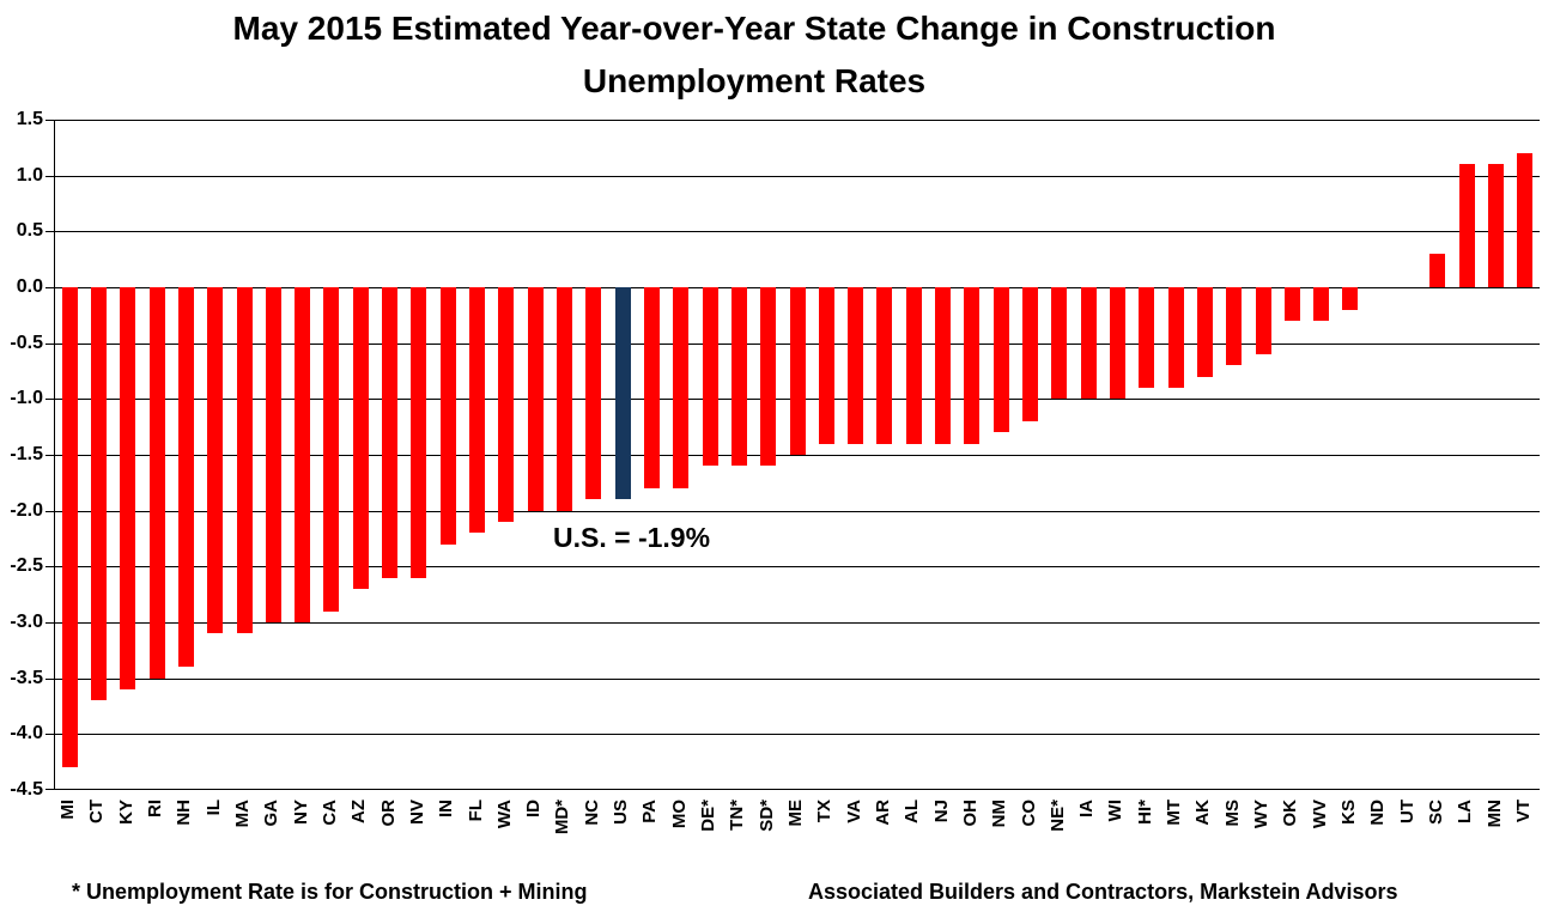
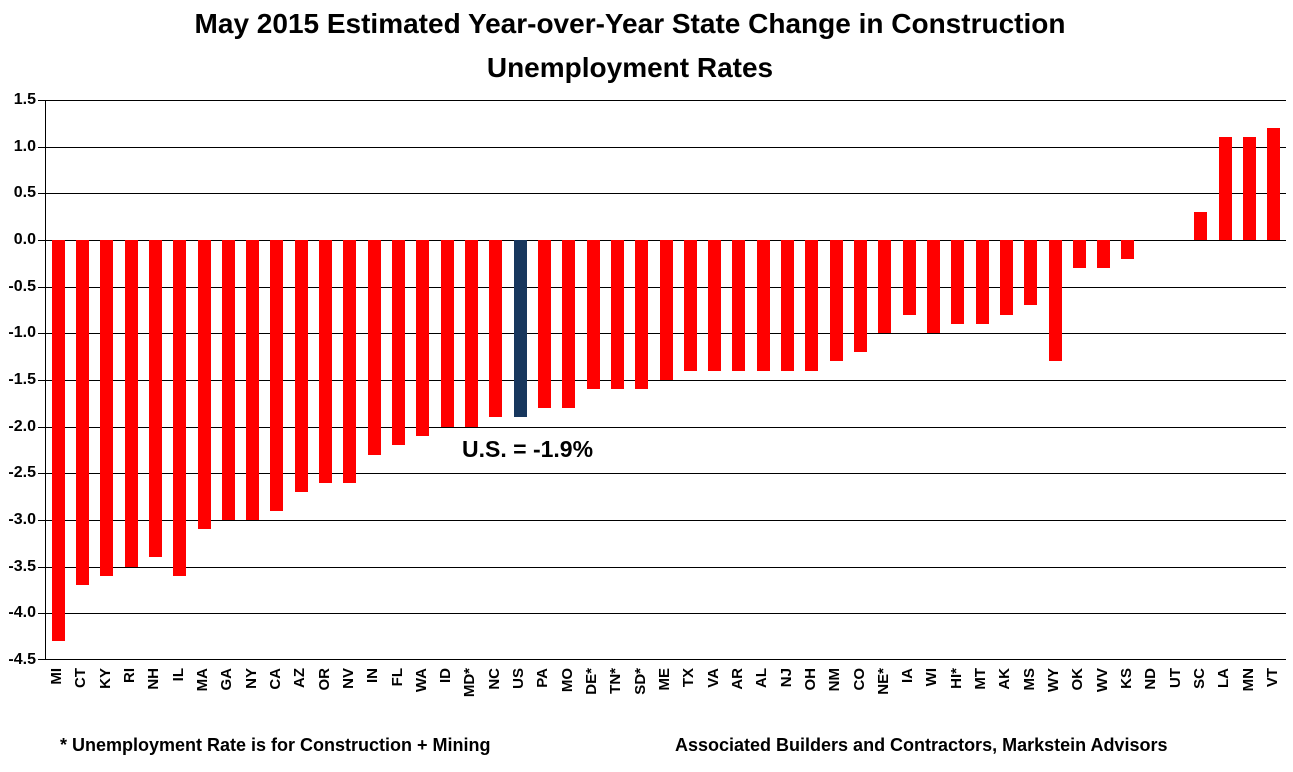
IL: -3.1 -> -3.6
IA: -1.0 -> -0.8
WY: -0.6 -> -1.3
